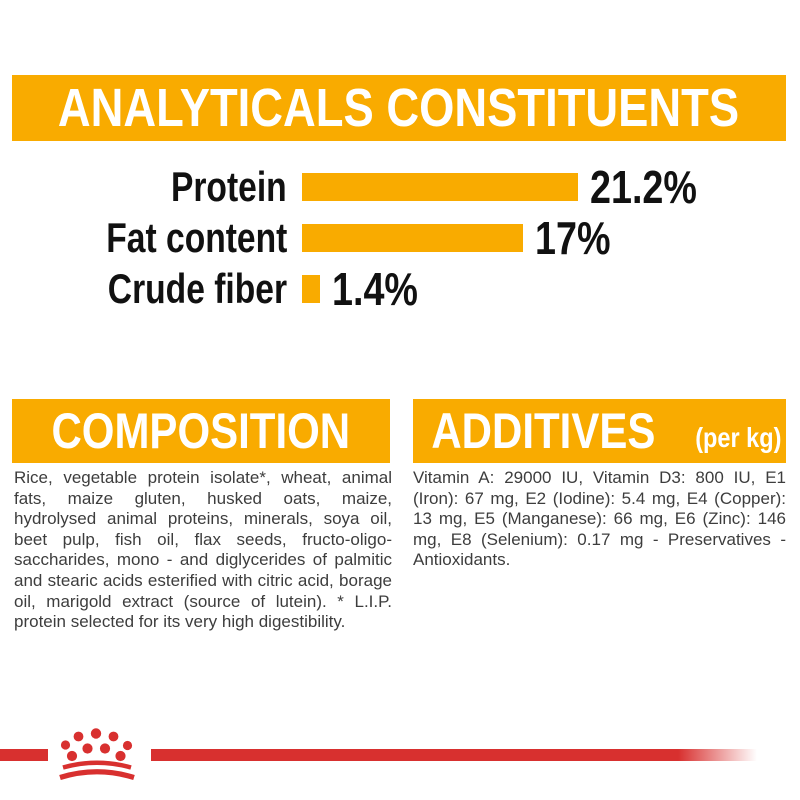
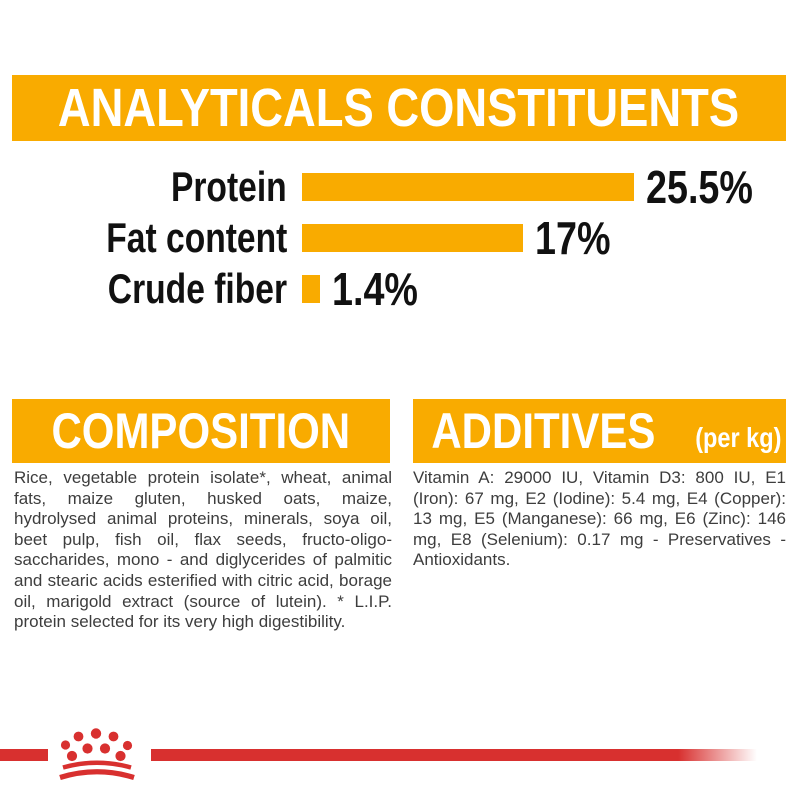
Protein: 21.2% -> 25.5%
